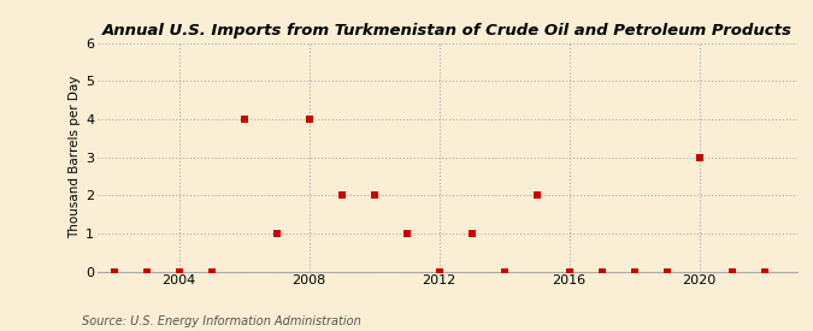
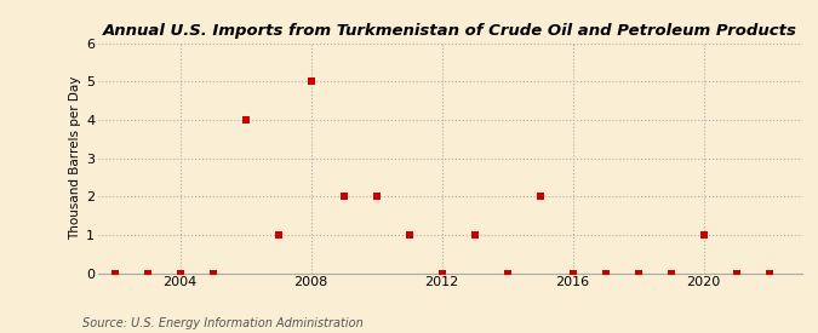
2008: 4 -> 5
2020: 3 -> 1
